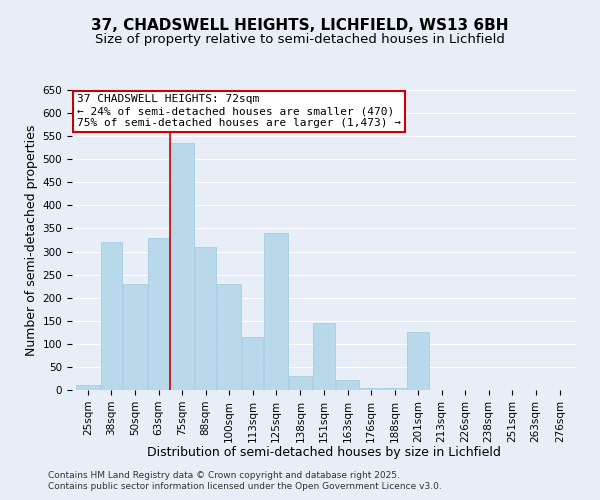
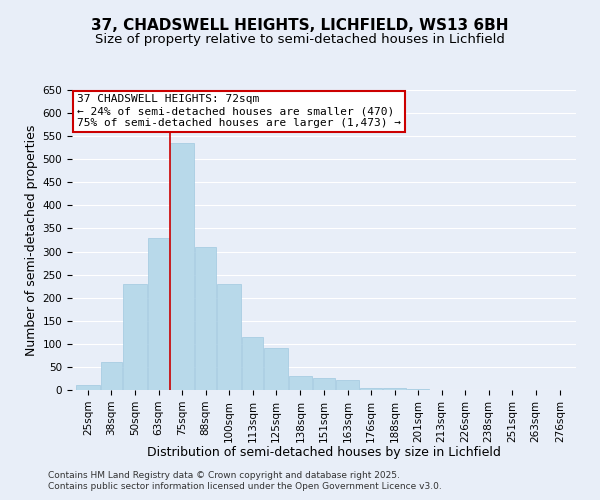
38sqm: 320 -> 60
125sqm: 340 -> 90
151sqm: 145 -> 27
201sqm: 125 -> 2
